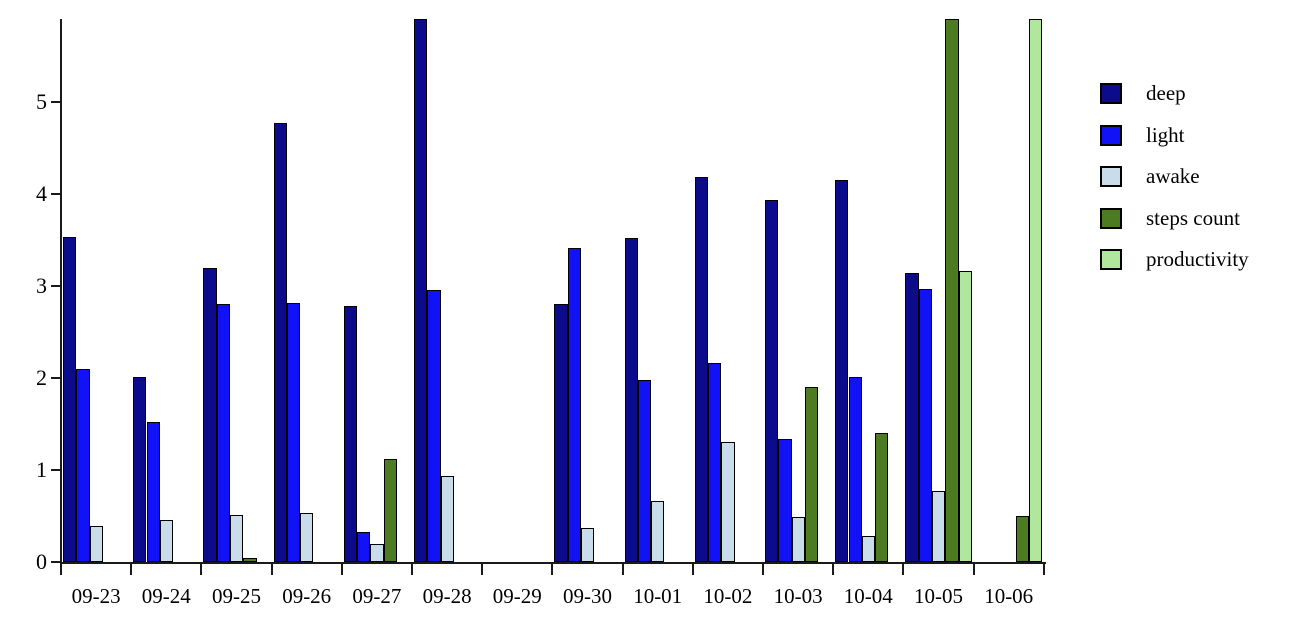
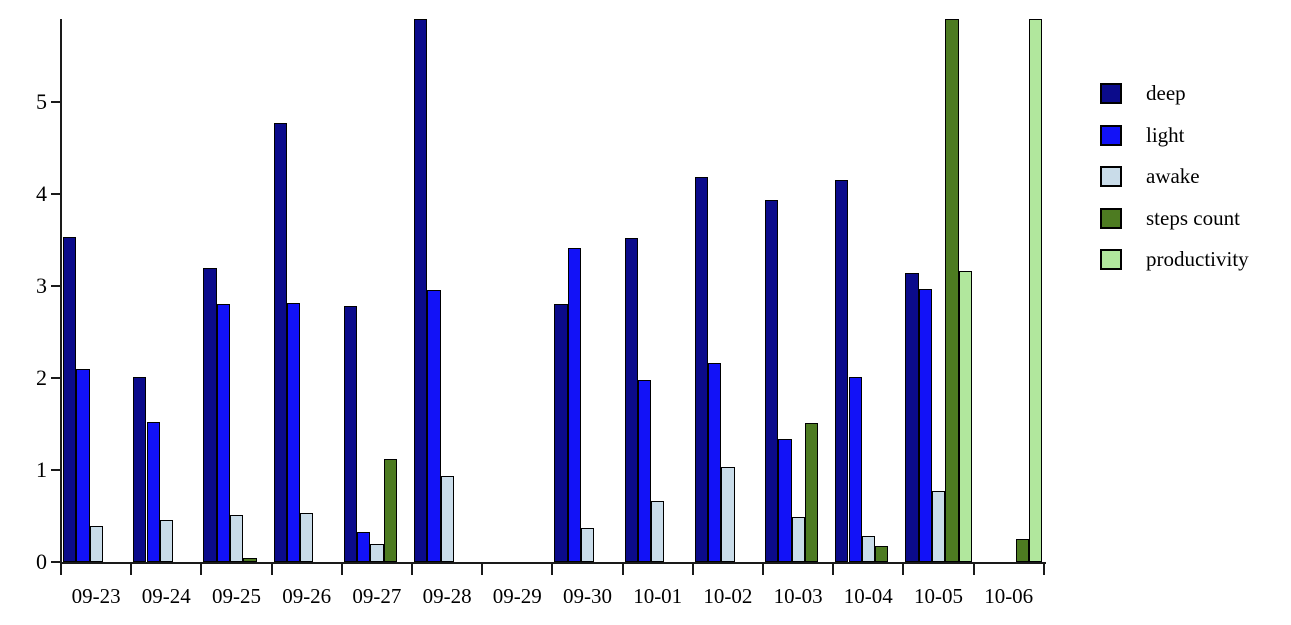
awake/10-02: 1.3 -> 1.0
steps count/10-03: 1.9 -> 1.5
steps count/10-04: 1.4 -> 0.2
steps count/10-06: 0.5 -> 0.2
